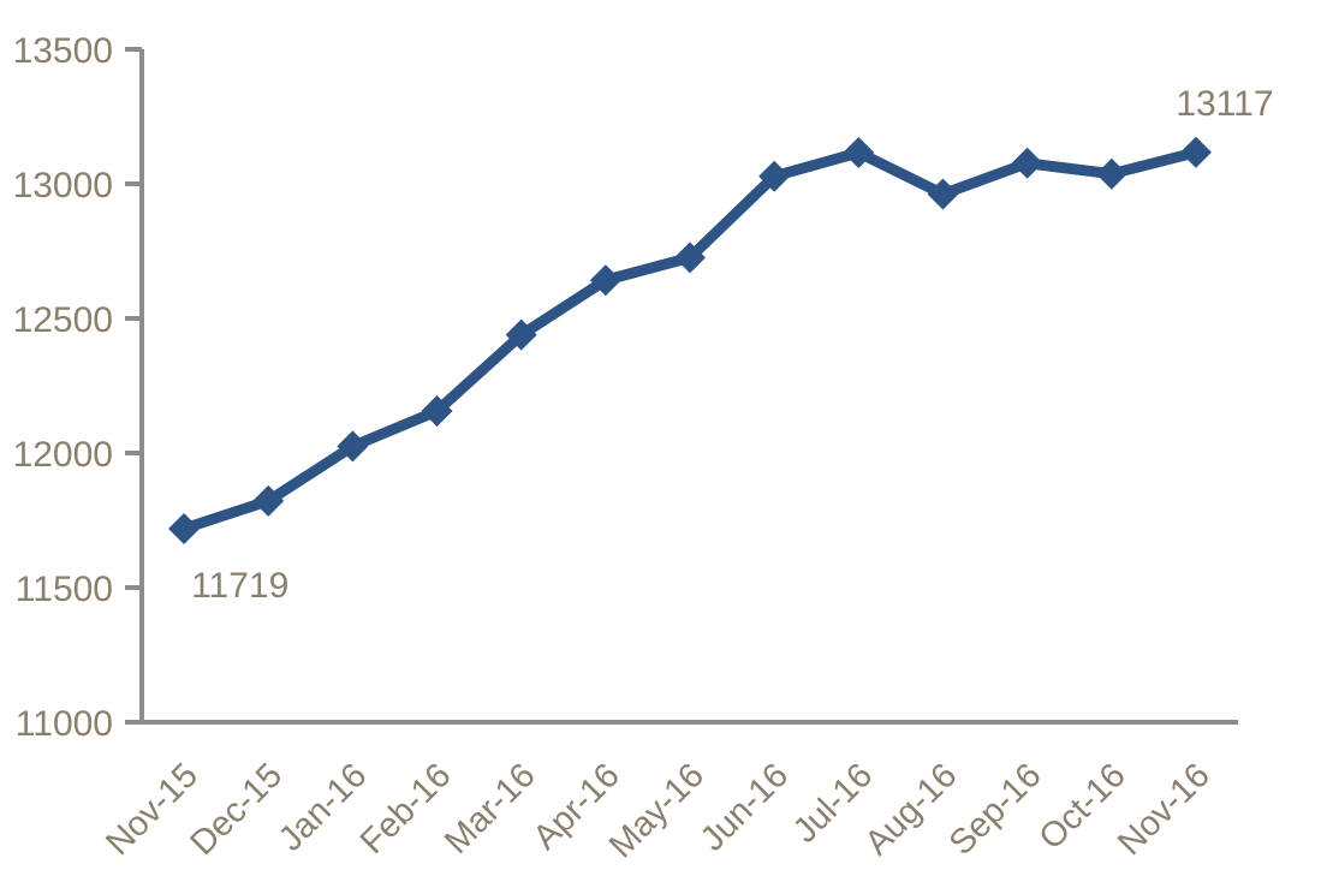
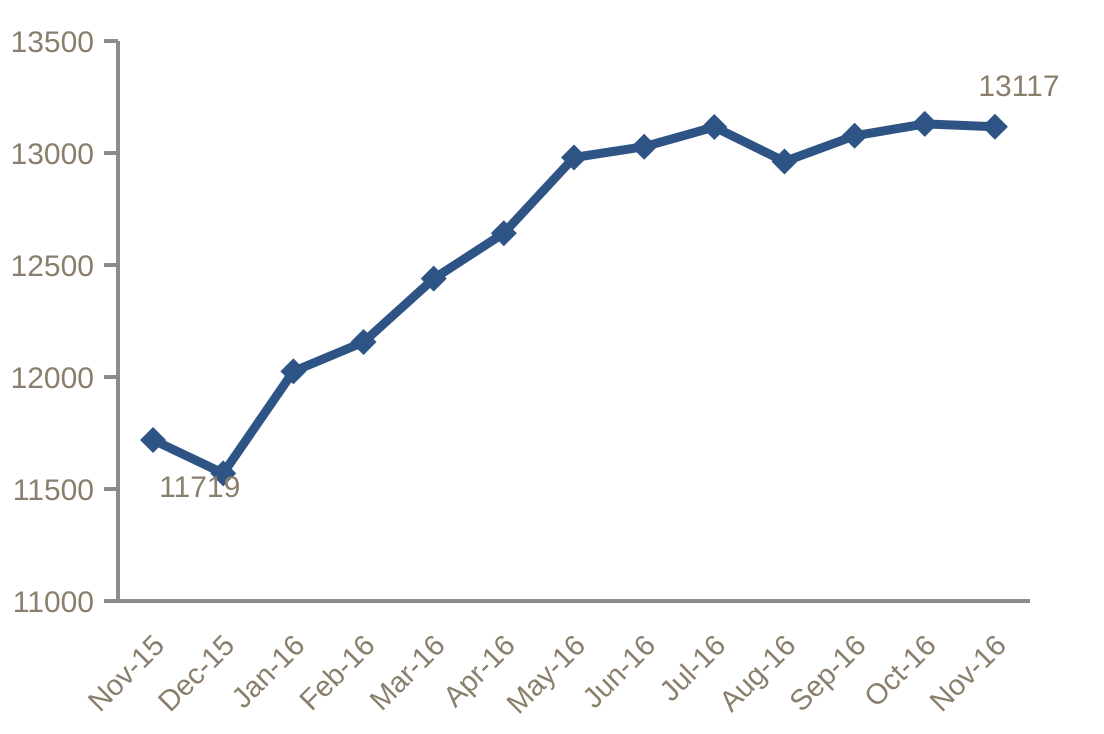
Dec-15: 11820 -> 11570
May-16: 12730 -> 12980
Oct-16: 13040 -> 13130
